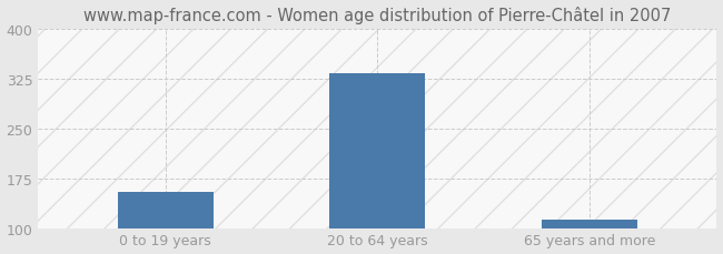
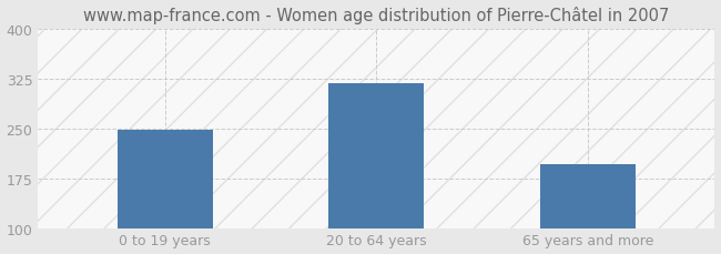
0 to 19 years: 155 -> 248
20 to 64 years: 333 -> 318
65 years and more: 113 -> 196
